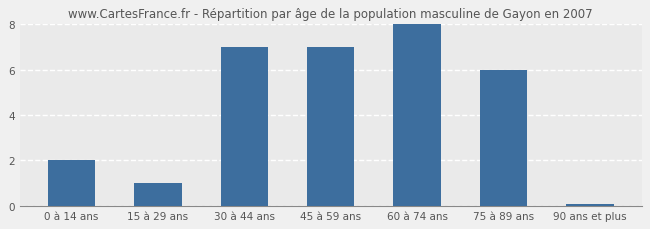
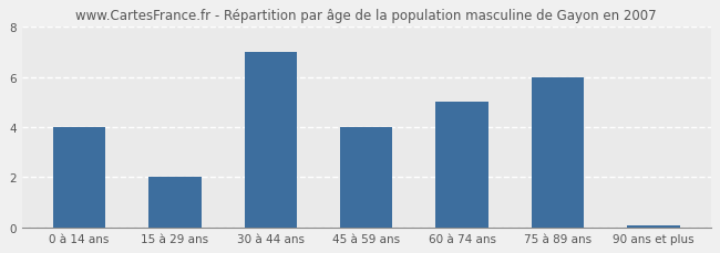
0 à 14 ans: 2.0 -> 4.0
15 à 29 ans: 1.0 -> 2.0
45 à 59 ans: 7.0 -> 4.0
60 à 74 ans: 8.0 -> 5.0
